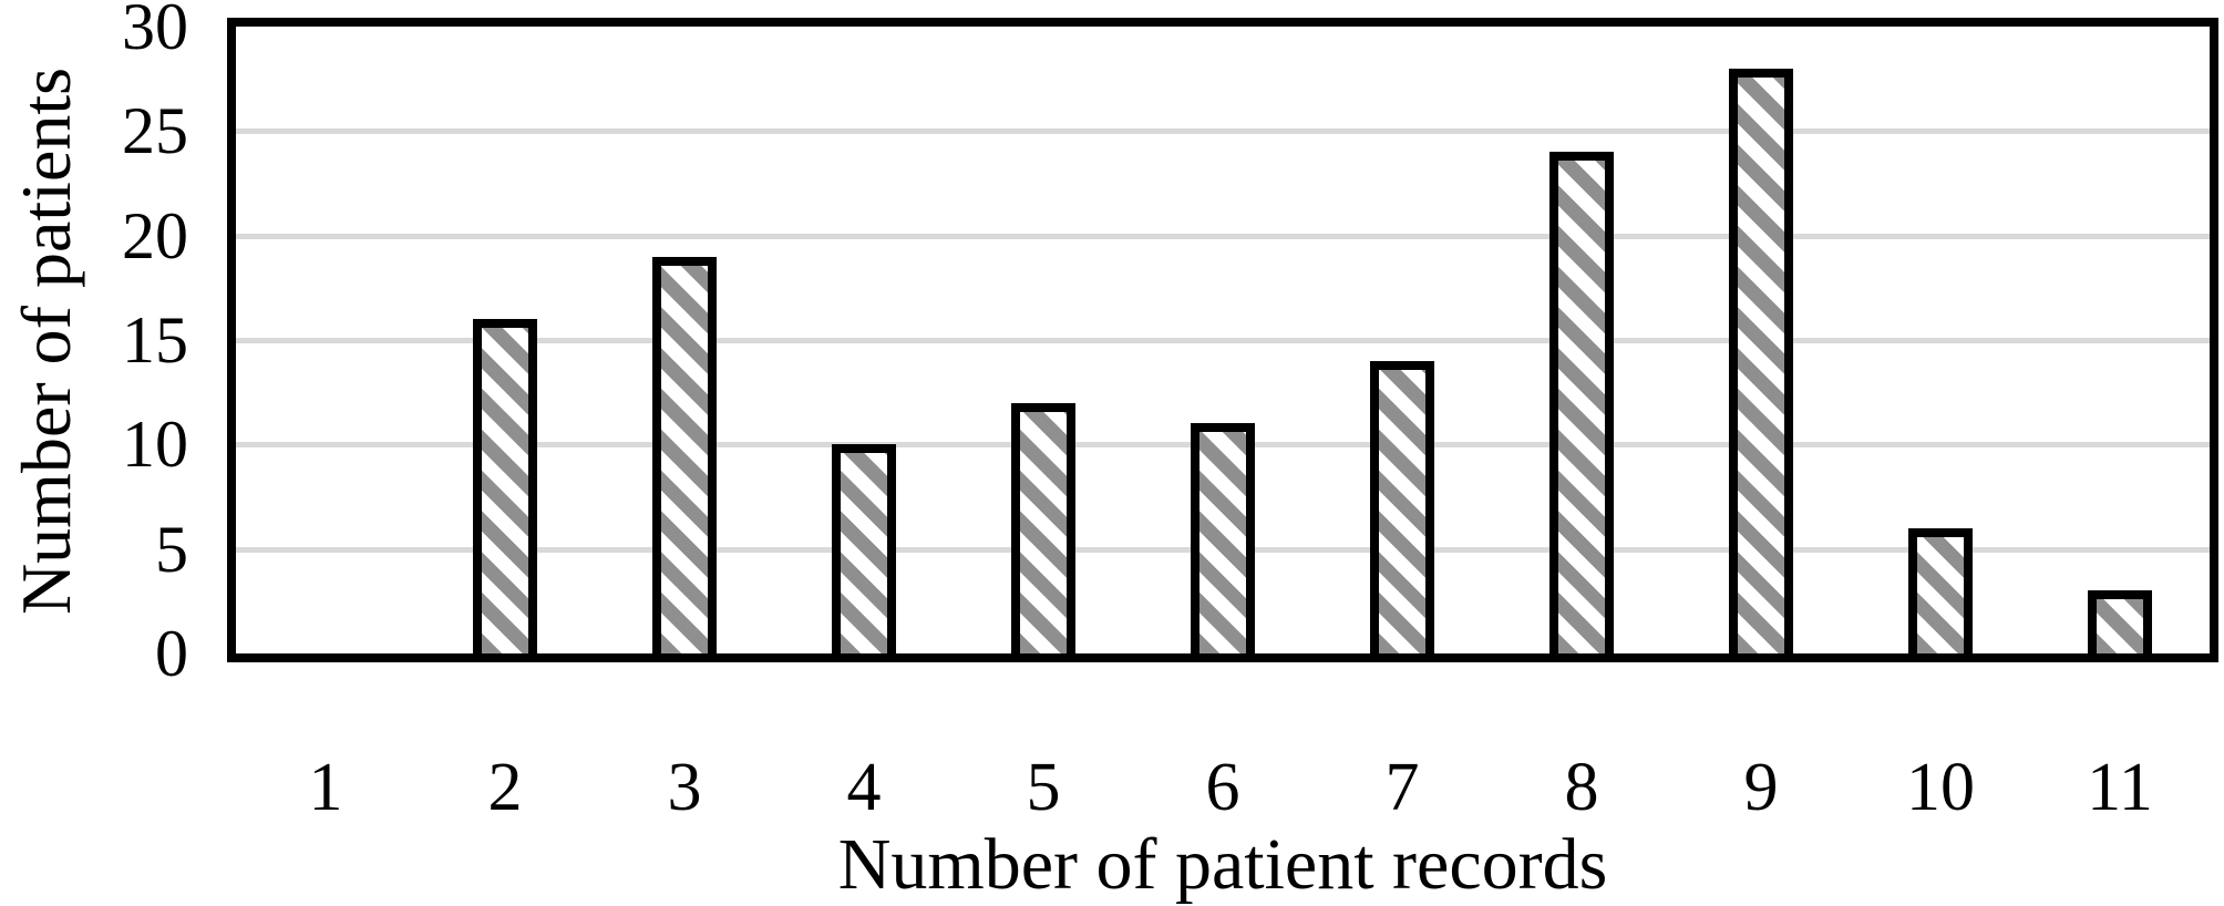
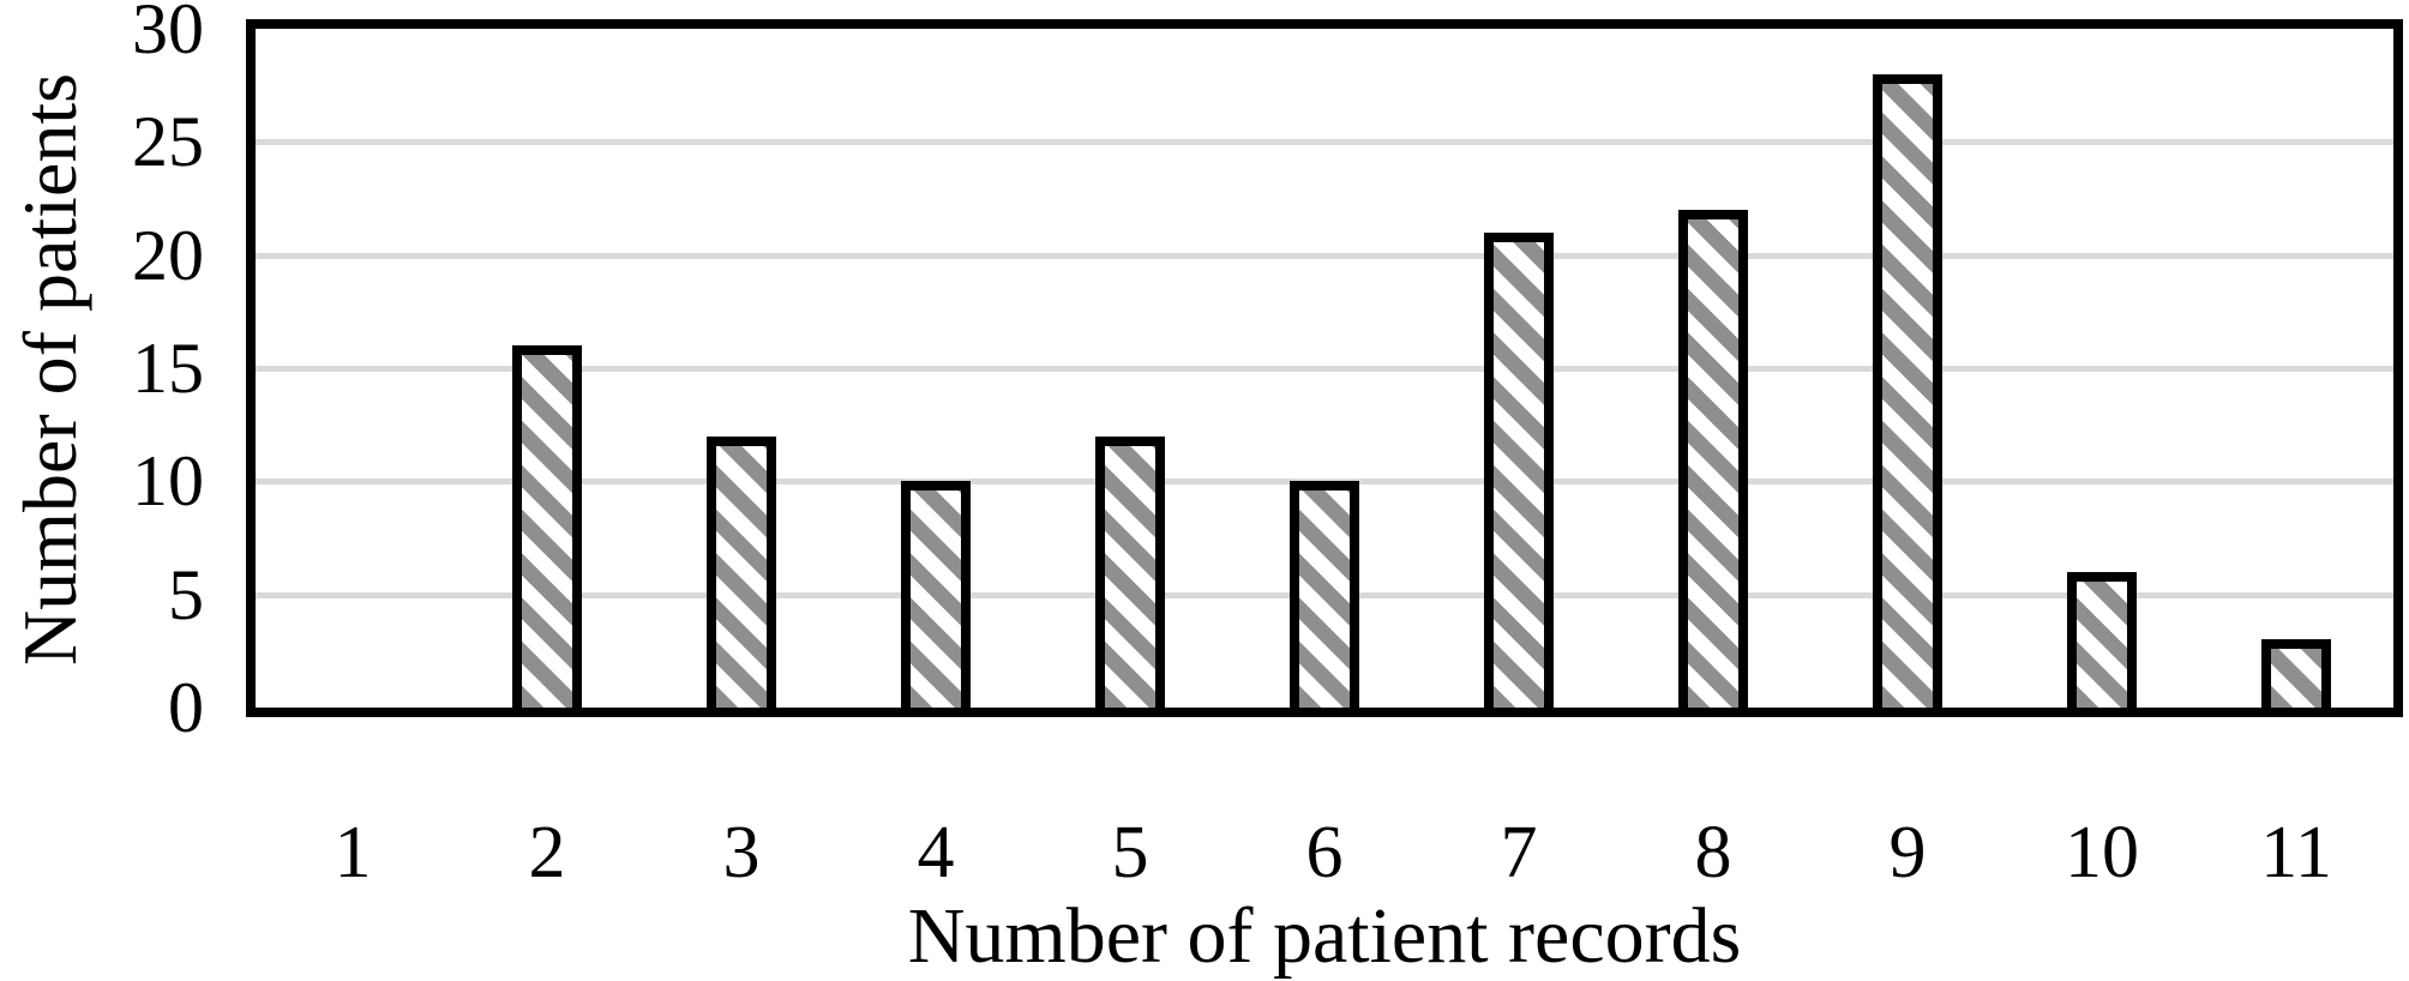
3: 19 -> 12
6: 11 -> 10
7: 14 -> 21
8: 24 -> 22
